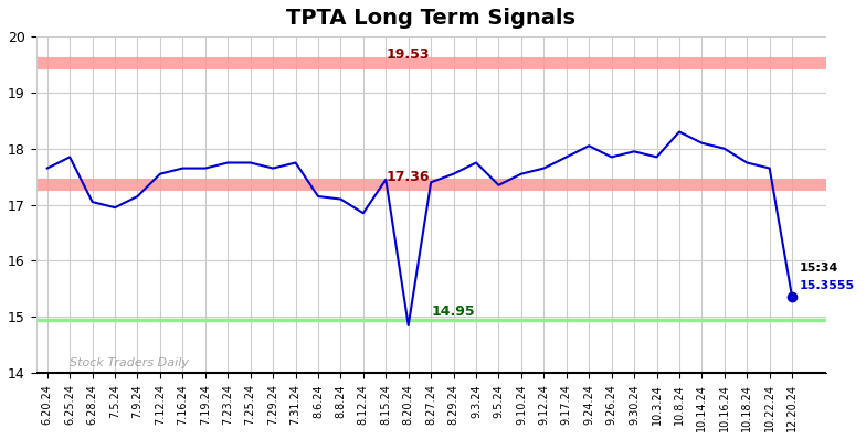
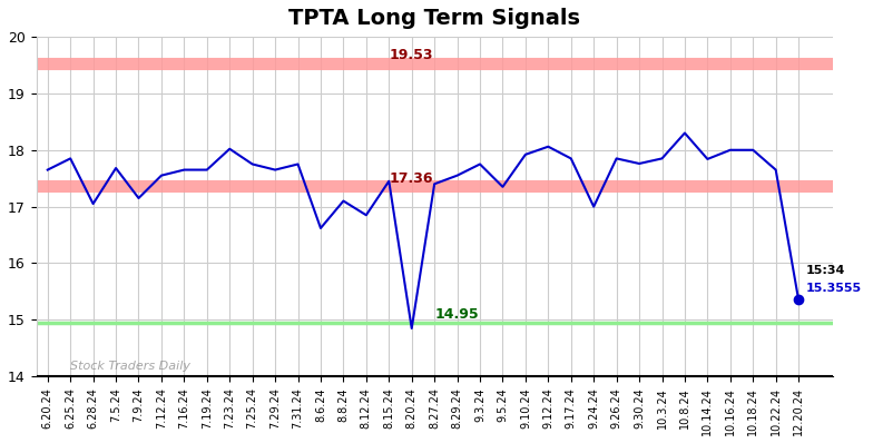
7.5.24: 16.95 -> 17.68
7.23.24: 17.75 -> 18.02
8.6.24: 17.15 -> 16.62
9.10.24: 17.55 -> 17.92
9.12.24: 17.65 -> 18.06
9.24.24: 18.05 -> 17.00
9.30.24: 17.95 -> 17.76
10.14.24: 18.10 -> 17.84
10.18.24: 17.75 -> 18.00
